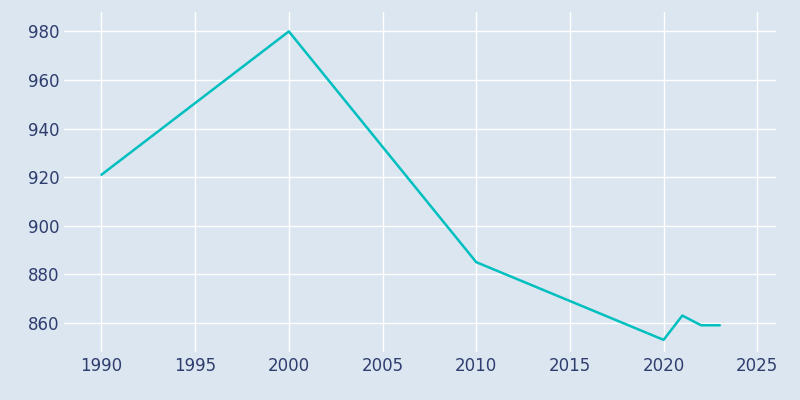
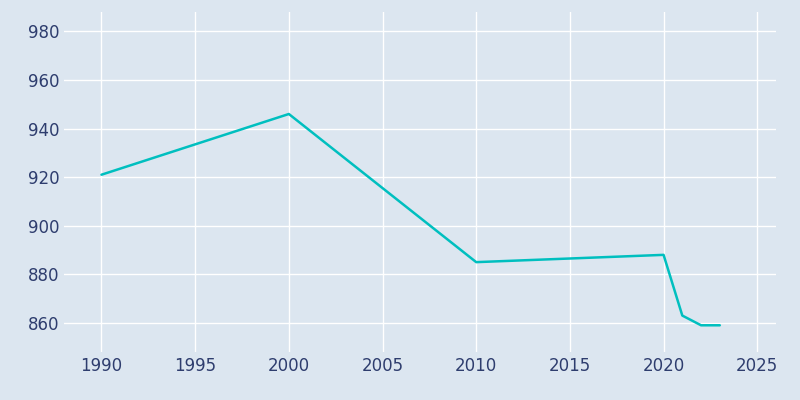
2000: 980 -> 946
2020: 853 -> 888
